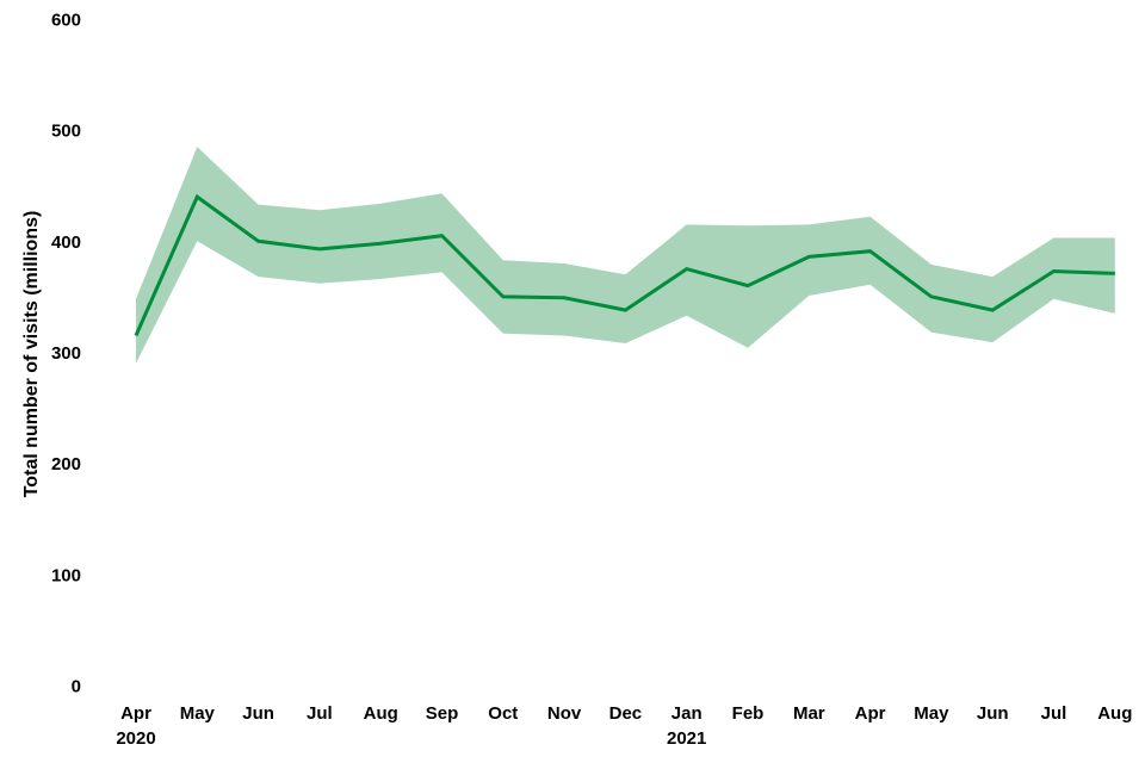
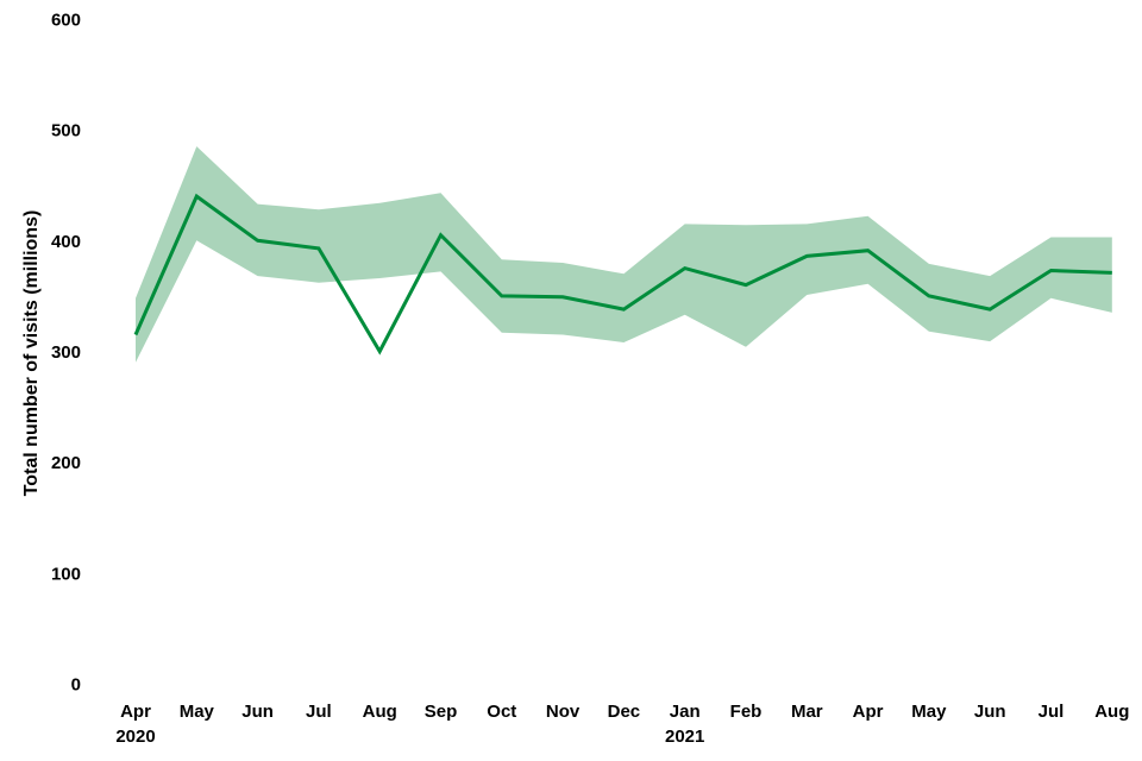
Aug 2020: 400 -> 300
